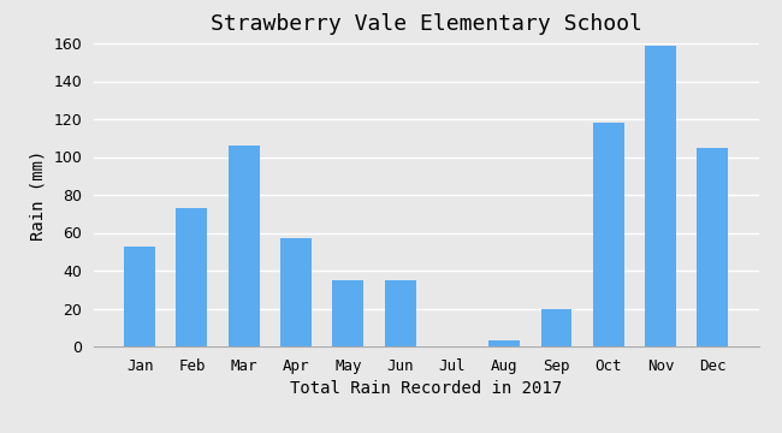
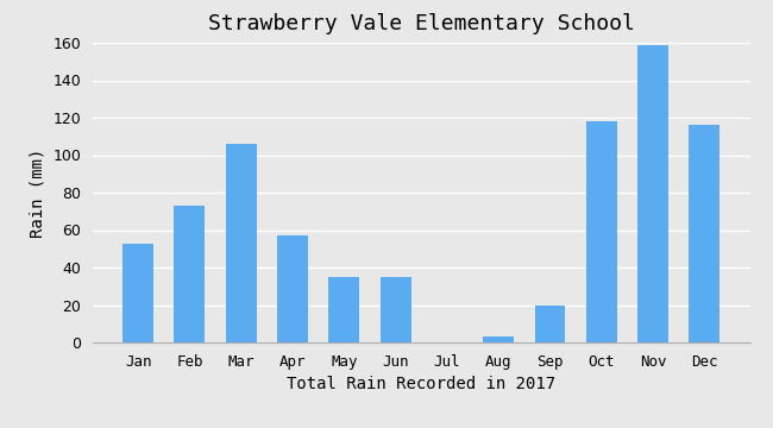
Dec: 105 -> 116
